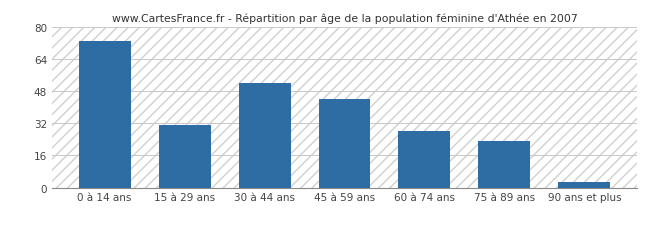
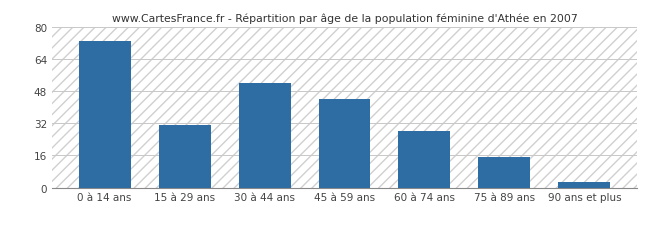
75 à 89 ans: 23 -> 15
